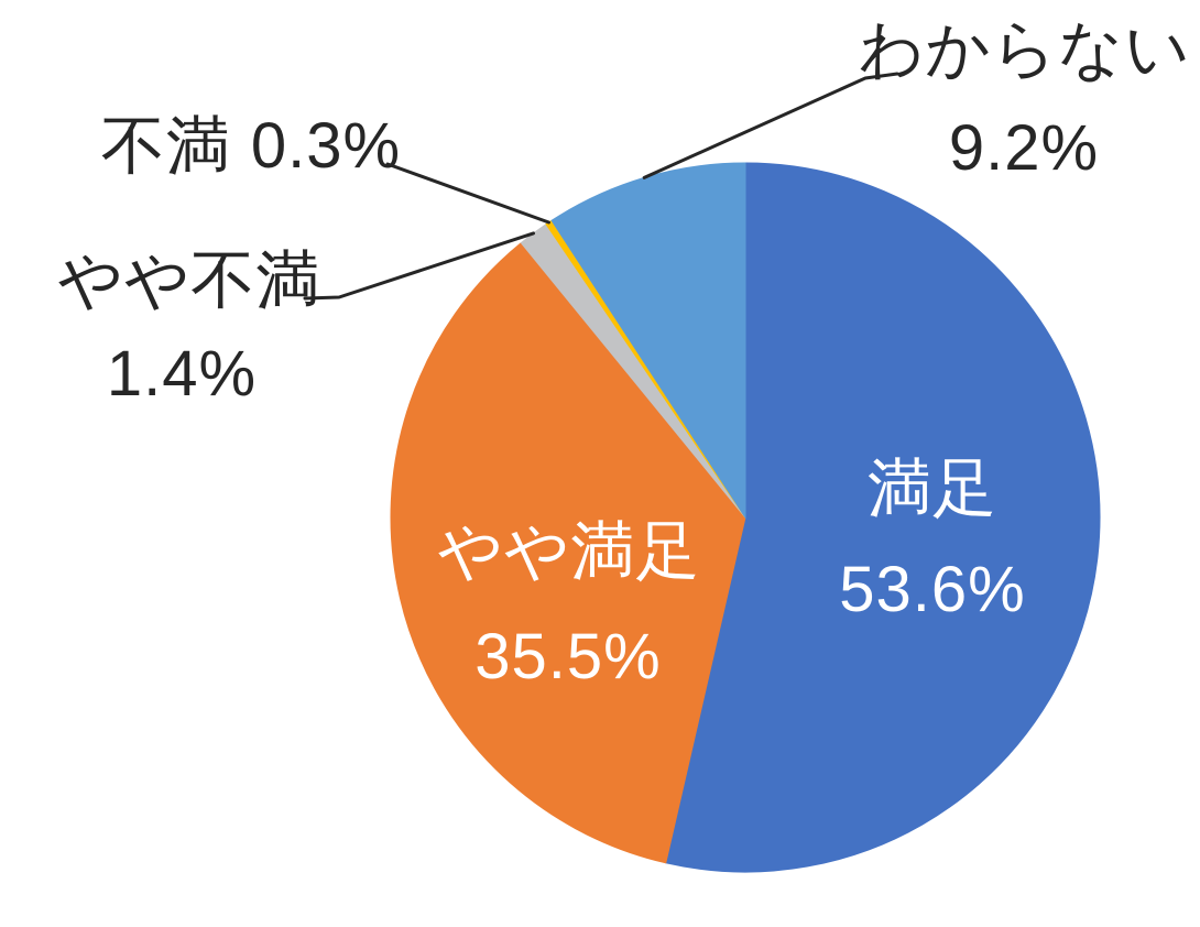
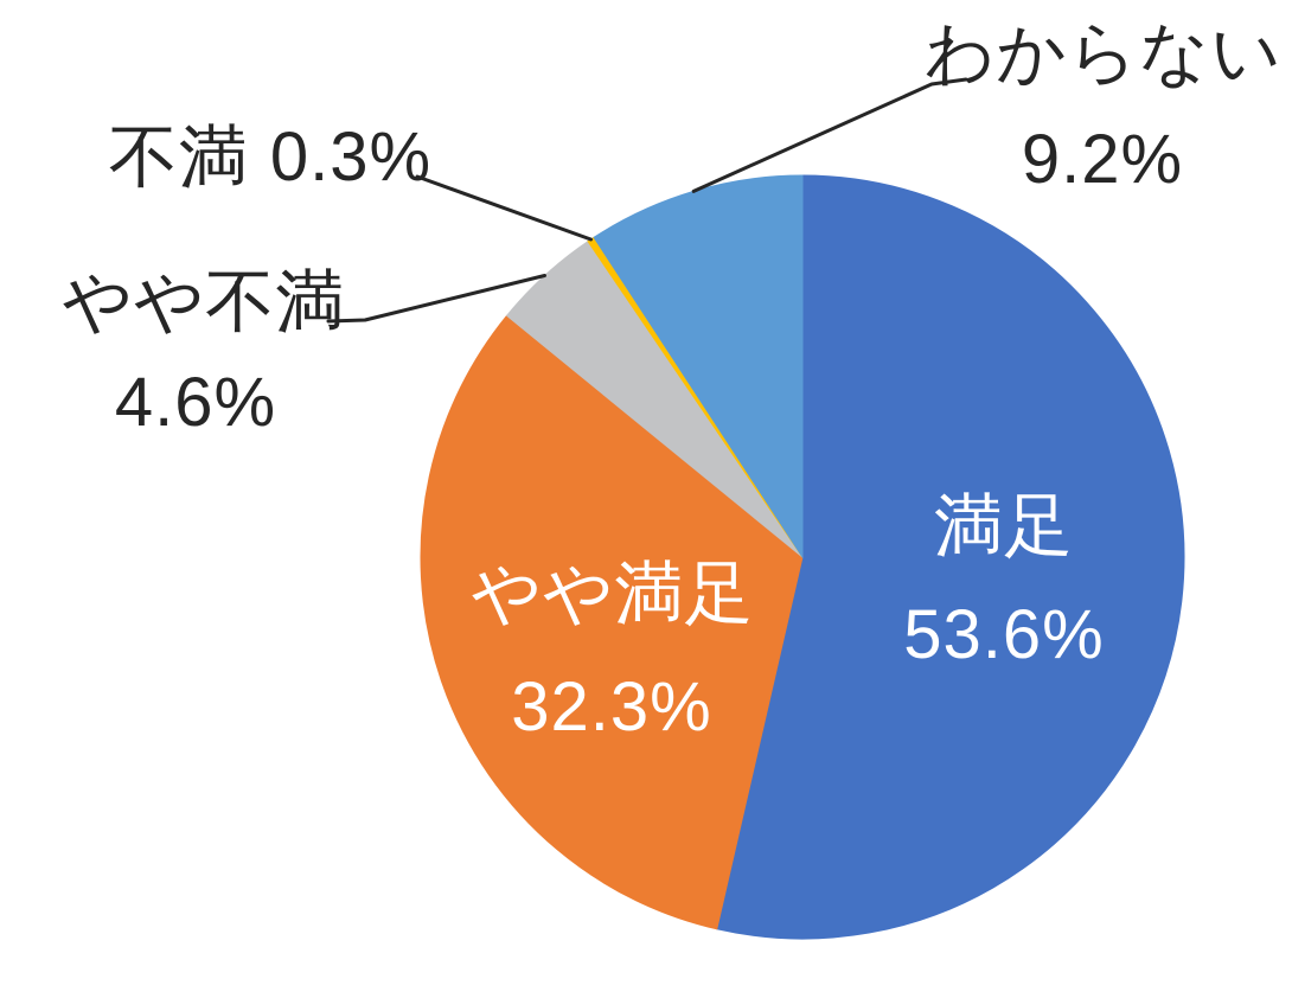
やや満足: 35.5% -> 32.3%
やや不満: 1.4% -> 4.6%
